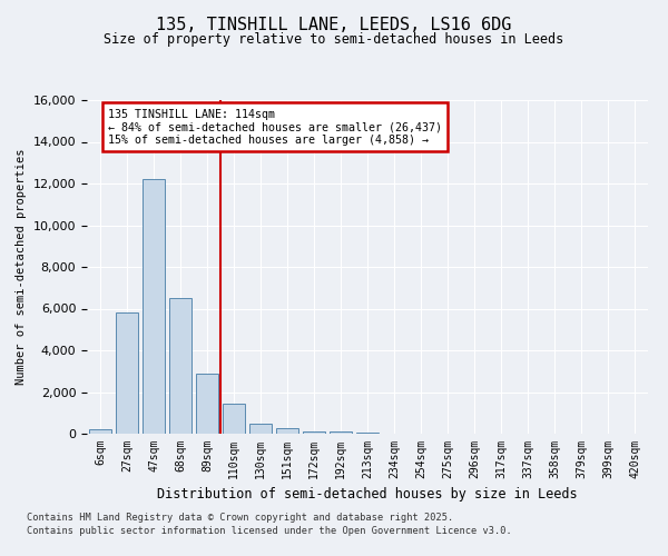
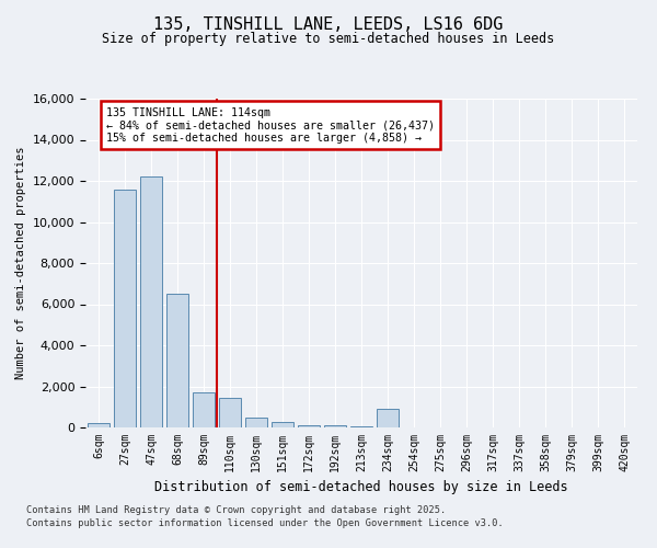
27sqm: 5,800 -> 11,600
89sqm: 2,900 -> 1,700
234sqm: 0 -> 900
